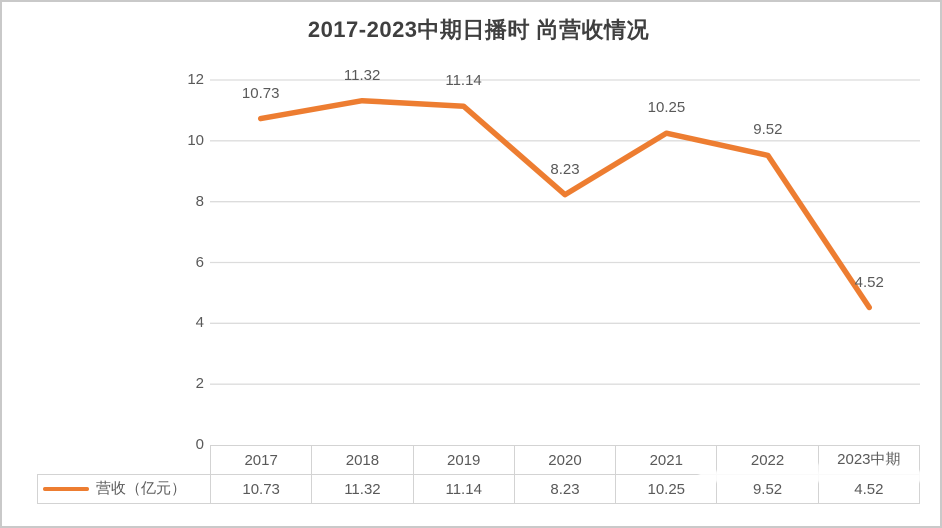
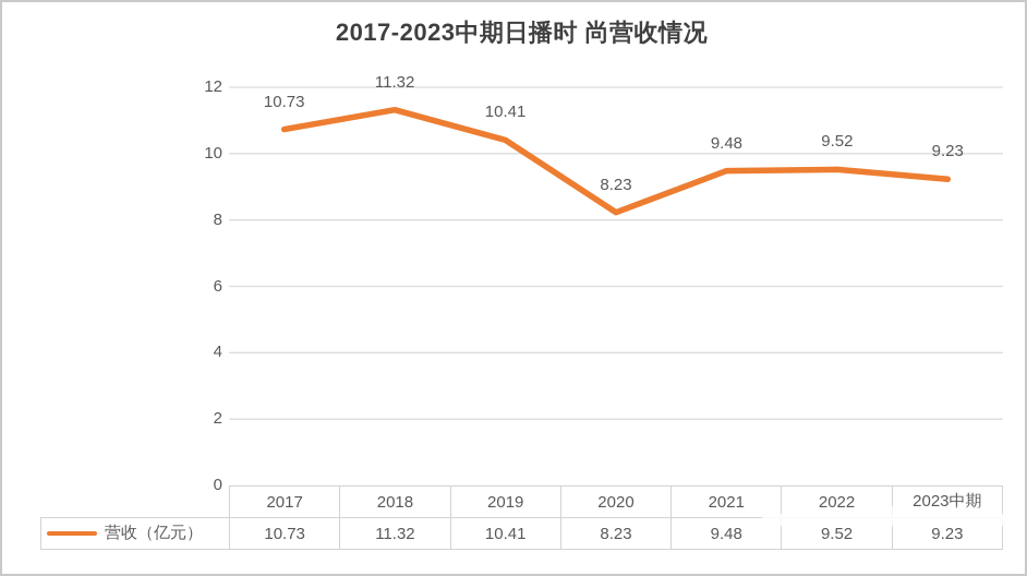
2019: 11.14 -> 10.41
2021: 10.25 -> 9.48
2023中期: 4.52 -> 9.23
